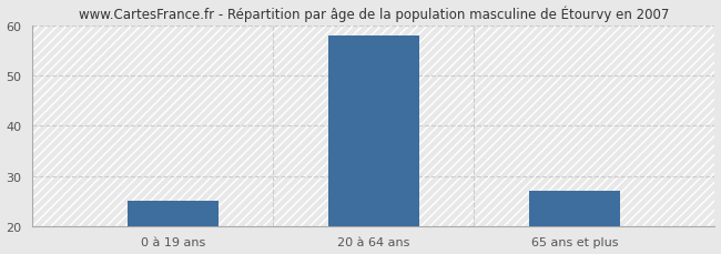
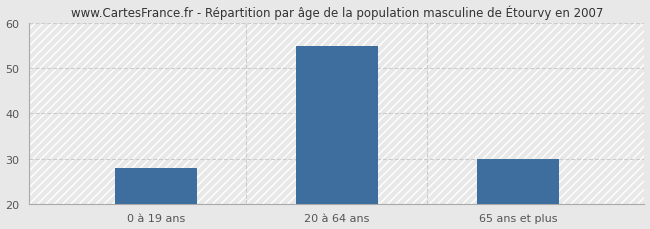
0 à 19 ans: 25 -> 28
20 à 64 ans: 58 -> 55
65 ans et plus: 27 -> 30
